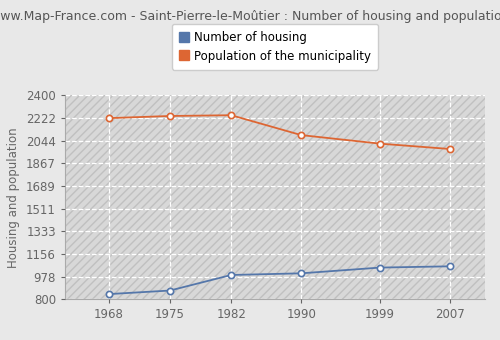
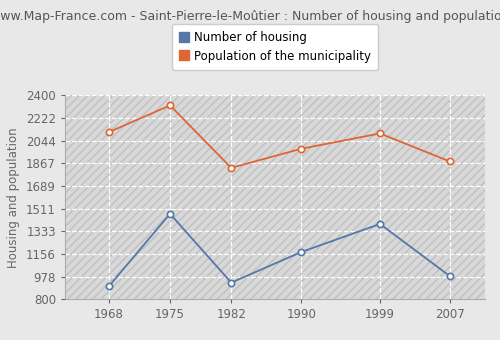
Number of housing/1968: 840 -> 900
Population of the municipality/1968: 2220 -> 2110
Number of housing/1975: 870 -> 1470
Population of the municipality/1975: 2240 -> 2320
Number of housing/1982: 990 -> 930
Population of the municipality/1982: 2240 -> 1830
Number of housing/1990: 1000 -> 1170
Population of the municipality/1990: 2090 -> 1980
Number of housing/1999: 1050 -> 1390
Population of the municipality/1999: 2020 -> 2100
Number of housing/2007: 1060 -> 980
Population of the municipality/2007: 1980 -> 1880
